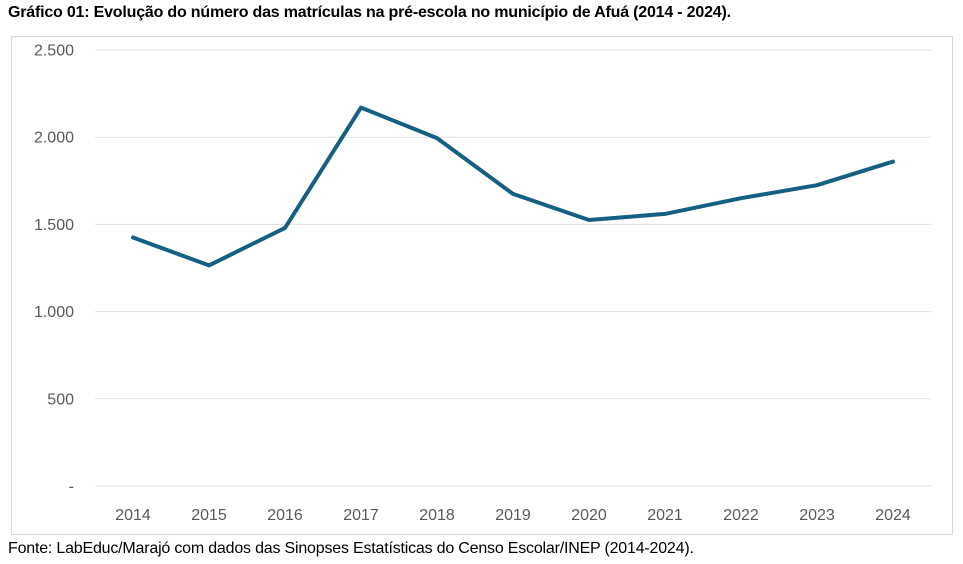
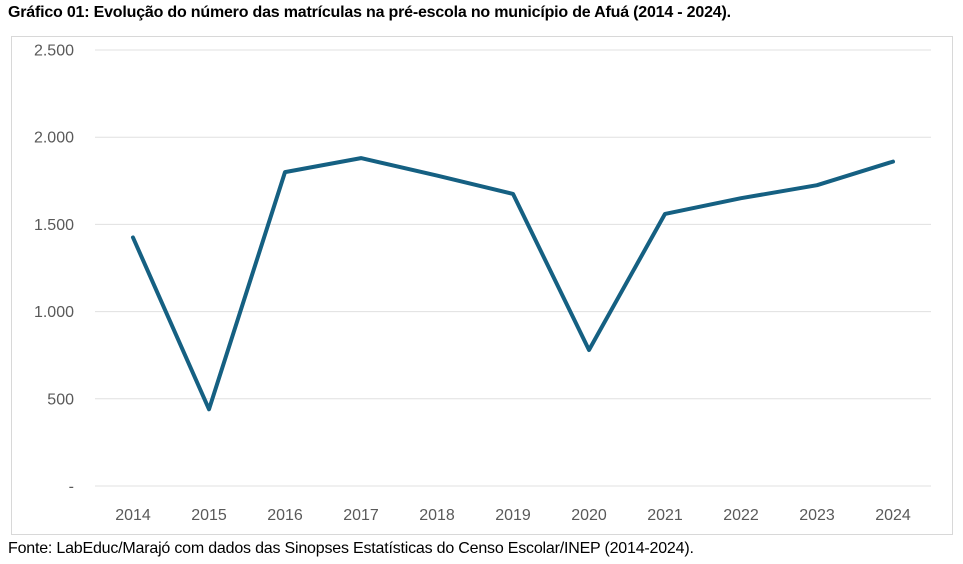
2015: 1260 -> 440
2016: 1480 -> 1800
2017: 2170 -> 1880
2018: 2000 -> 1780
2020: 1520 -> 780
